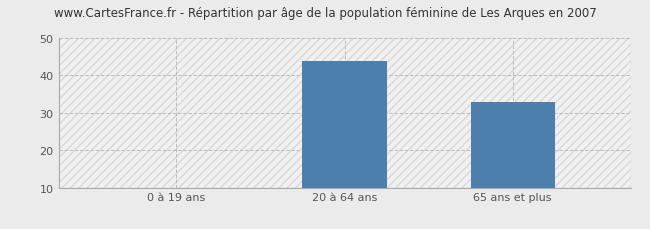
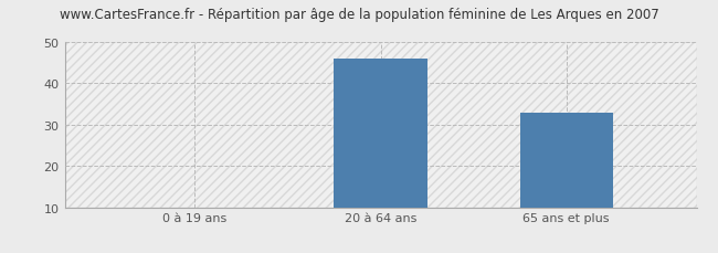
20 à 64 ans: 44 -> 46
